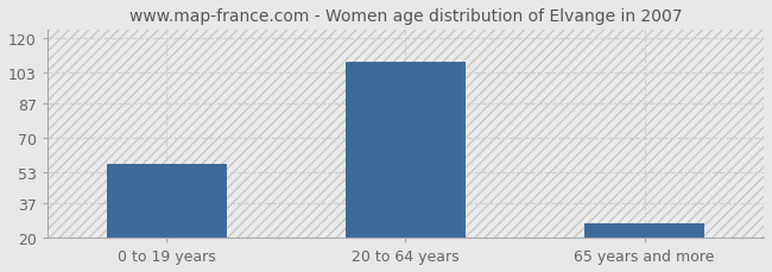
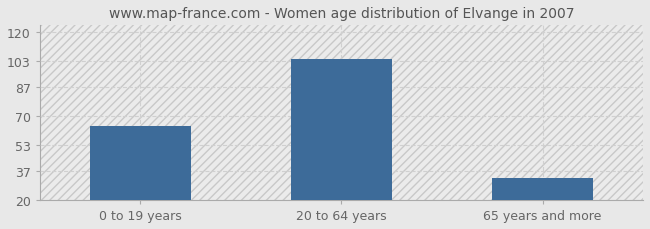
0 to 19 years: 57 -> 64
20 to 64 years: 108 -> 104
65 years and more: 27 -> 33
